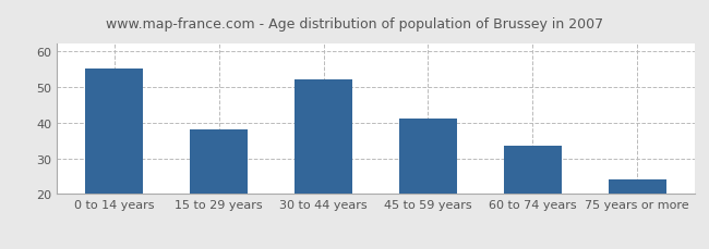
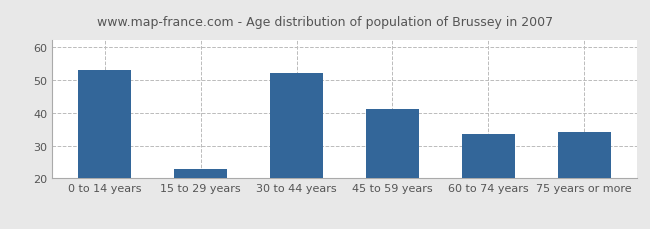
0 to 14 years: 55.0 -> 53.0
15 to 29 years: 38.0 -> 23.0
75 years or more: 24.0 -> 34.0
